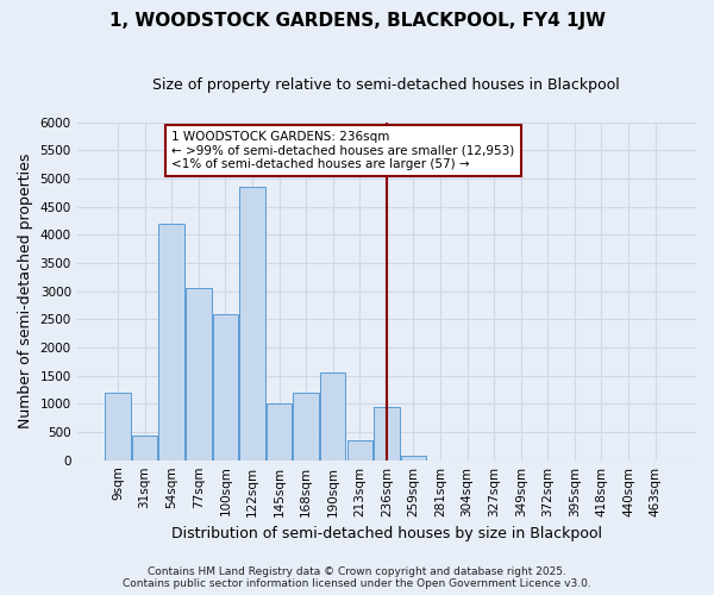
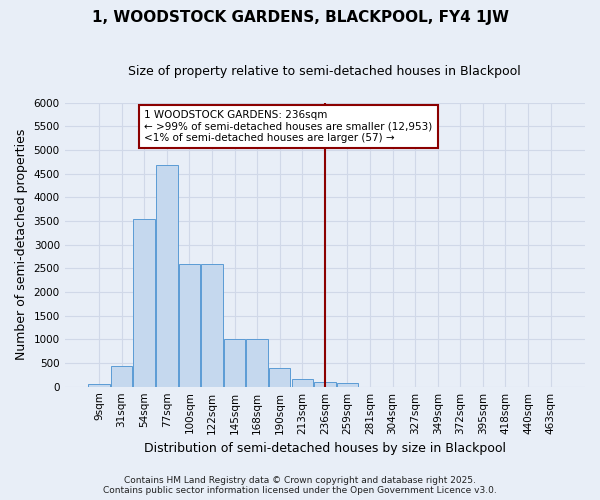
9sqm: 1200 -> 50
54sqm: 4200 -> 3550
77sqm: 3050 -> 4680
122sqm: 4850 -> 2600
168sqm: 1200 -> 1000
190sqm: 1550 -> 390
213sqm: 350 -> 170
236sqm: 950 -> 100
